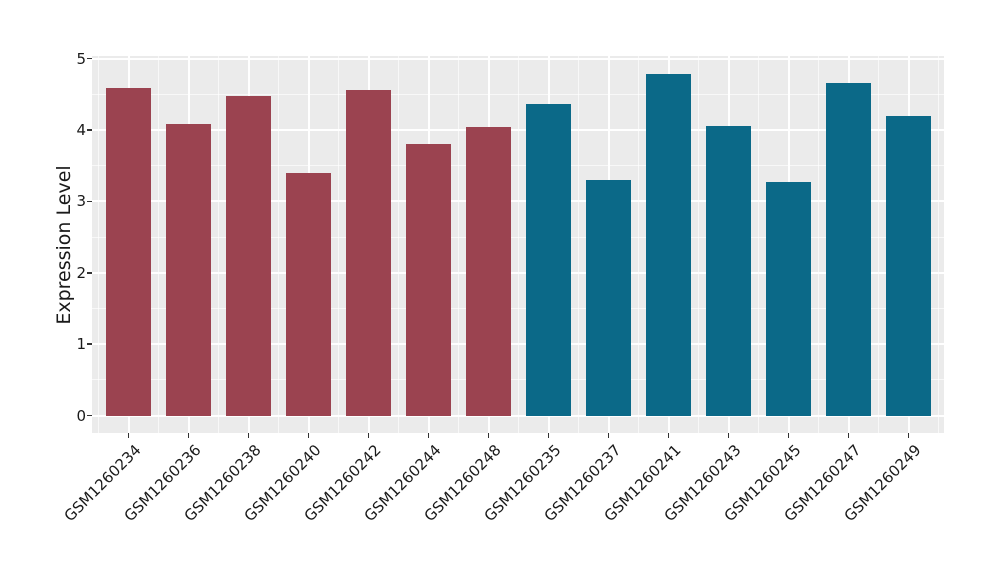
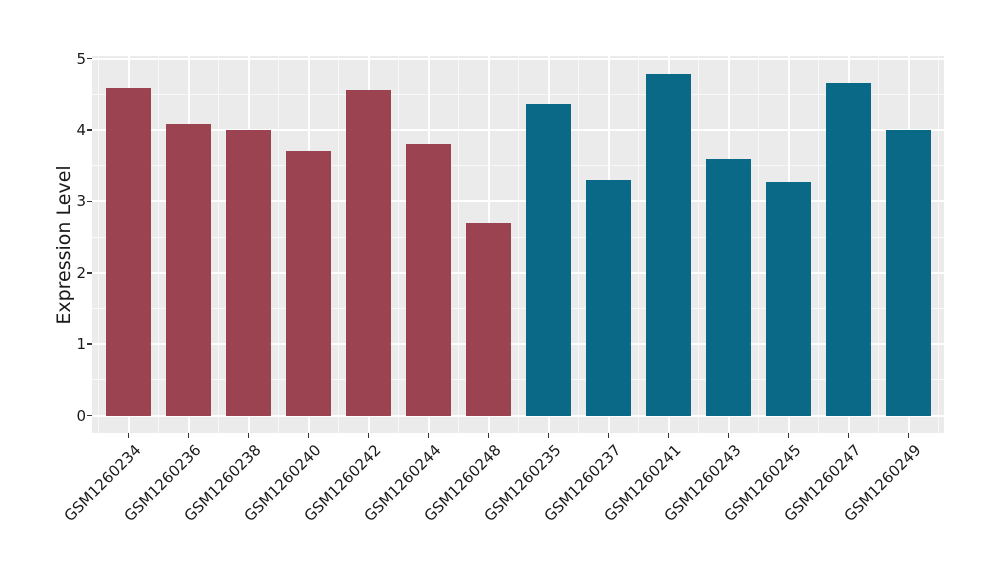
GSM1260238: 4.5 -> 4.0
GSM1260240: 3.4 -> 3.7
GSM1260248: 4.0 -> 2.7
GSM1260243: 4.1 -> 3.6
GSM1260249: 4.2 -> 4.0
